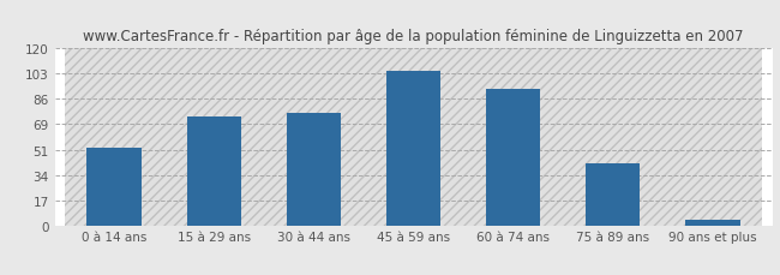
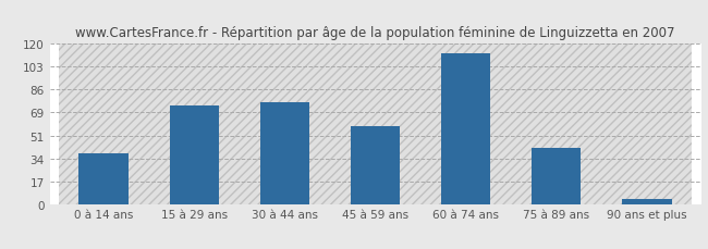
0 à 14 ans: 53 -> 38
45 à 59 ans: 105 -> 58
60 à 74 ans: 93 -> 113
